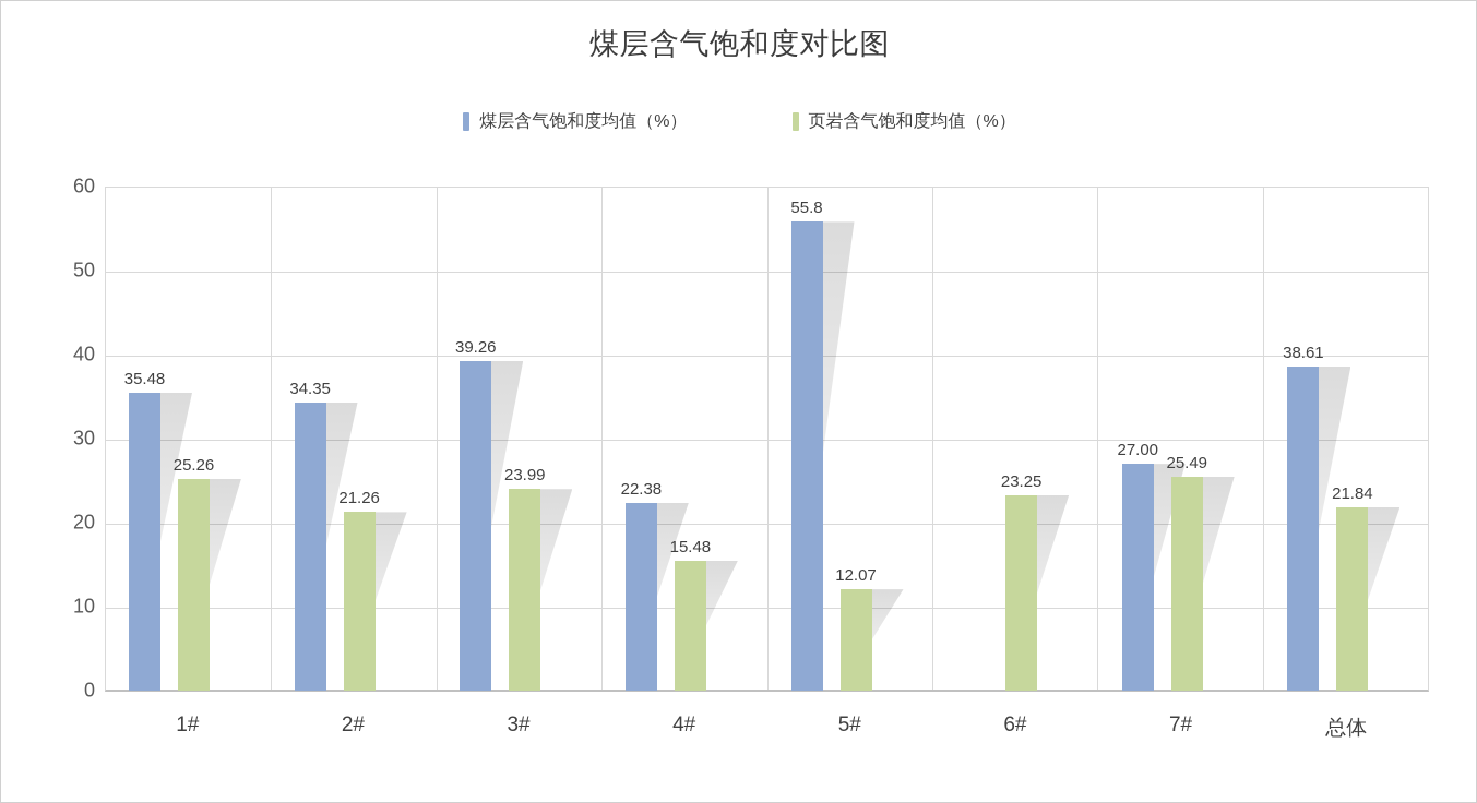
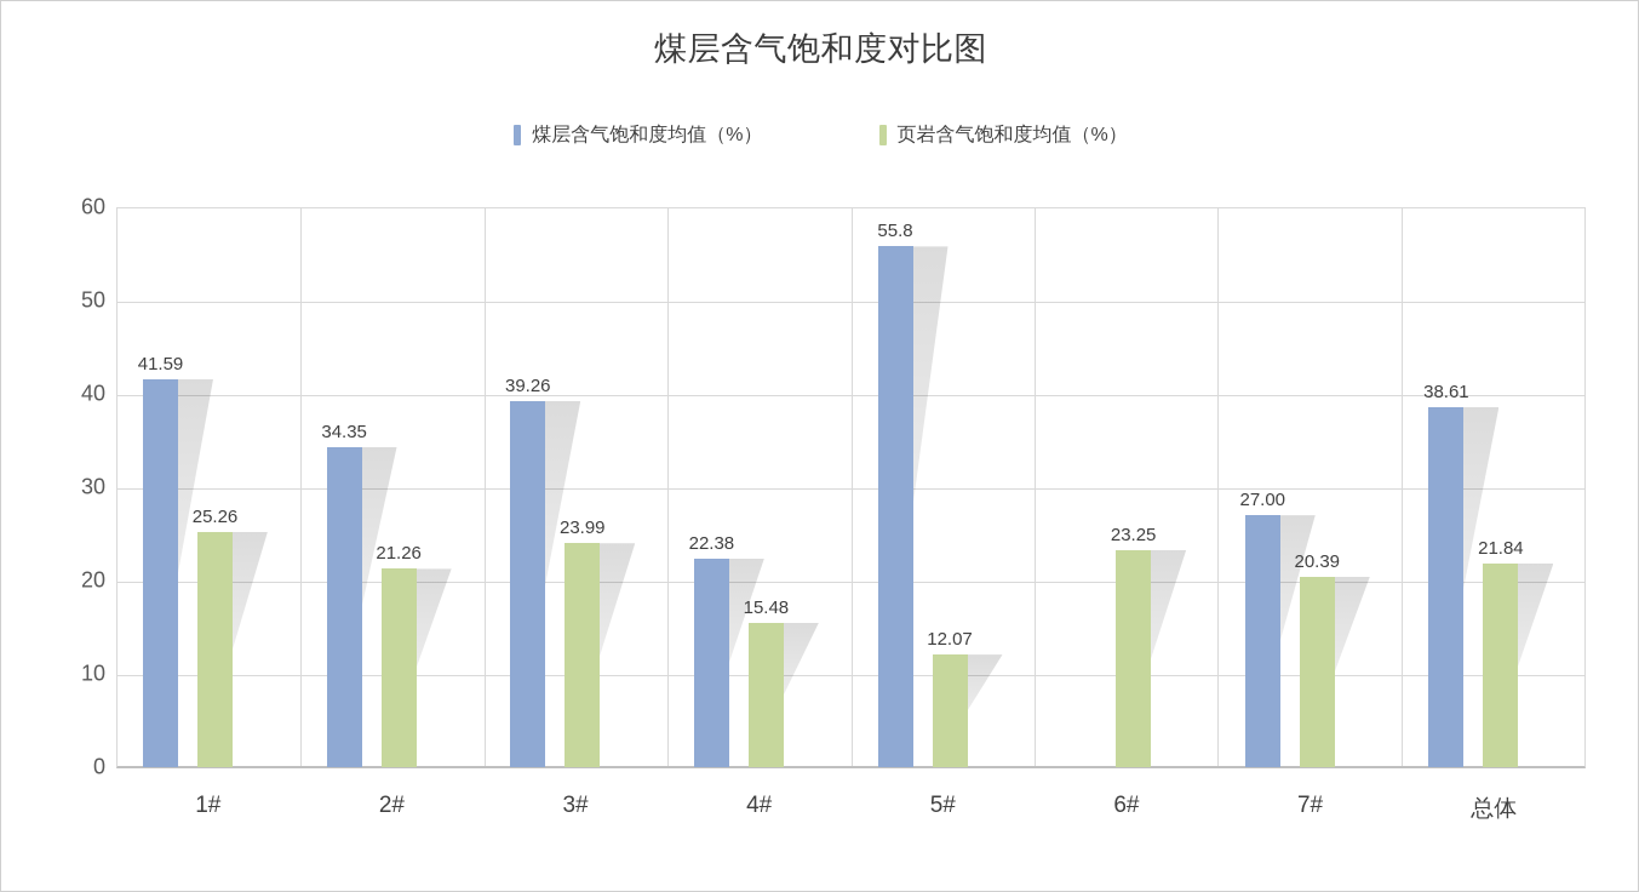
煤层含气饱和度均值（%）/1#: 35.48 -> 41.59
页岩含气饱和度均值（%）/7#: 25.49 -> 20.39
